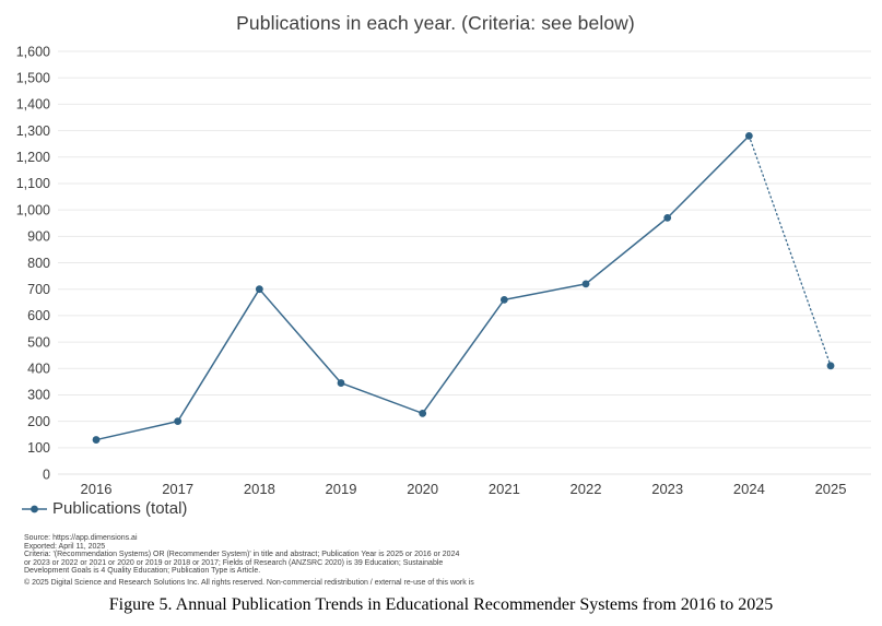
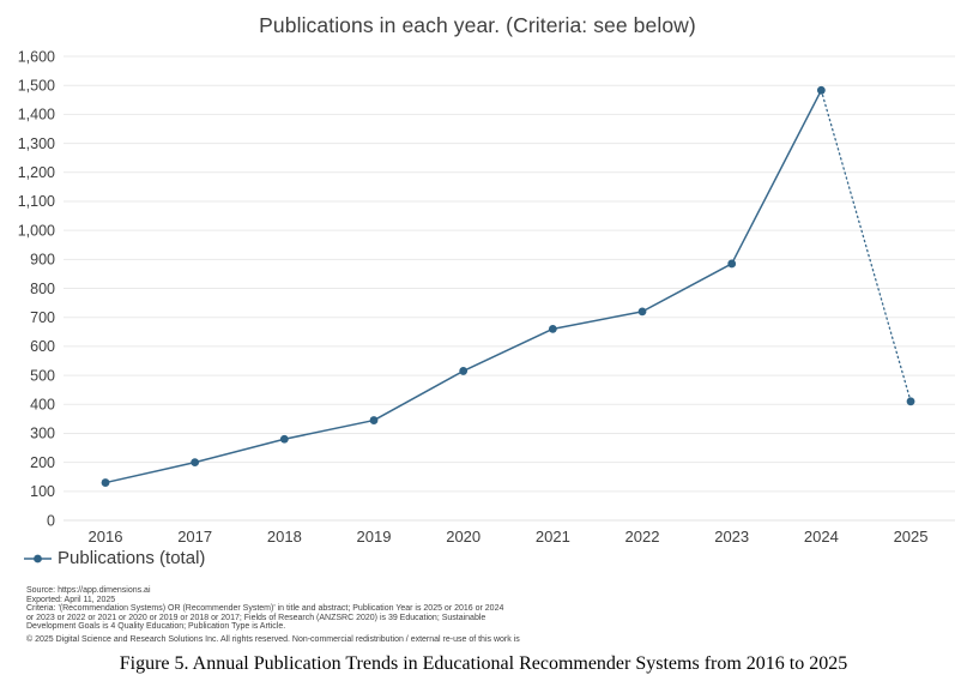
2018: 700 -> 280
2020: 230 -> 520
2023: 970 -> 880
2024: 1280 -> 1480
